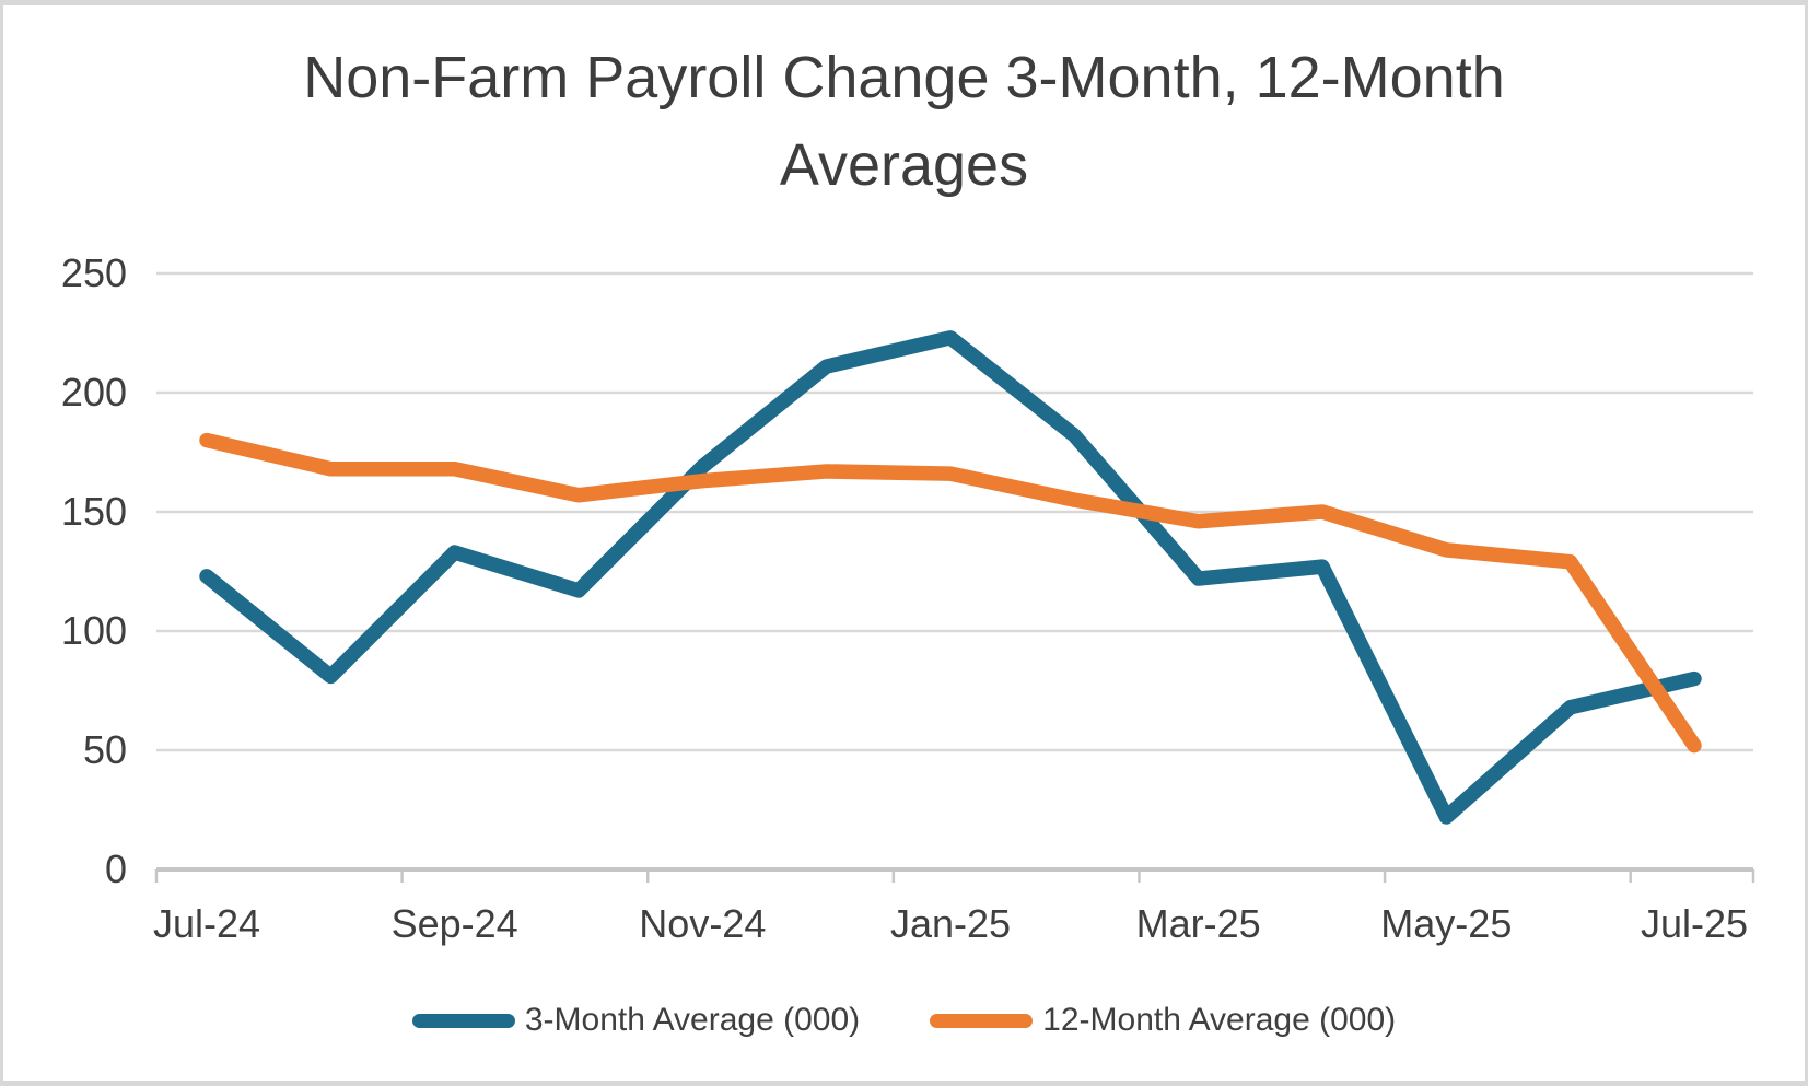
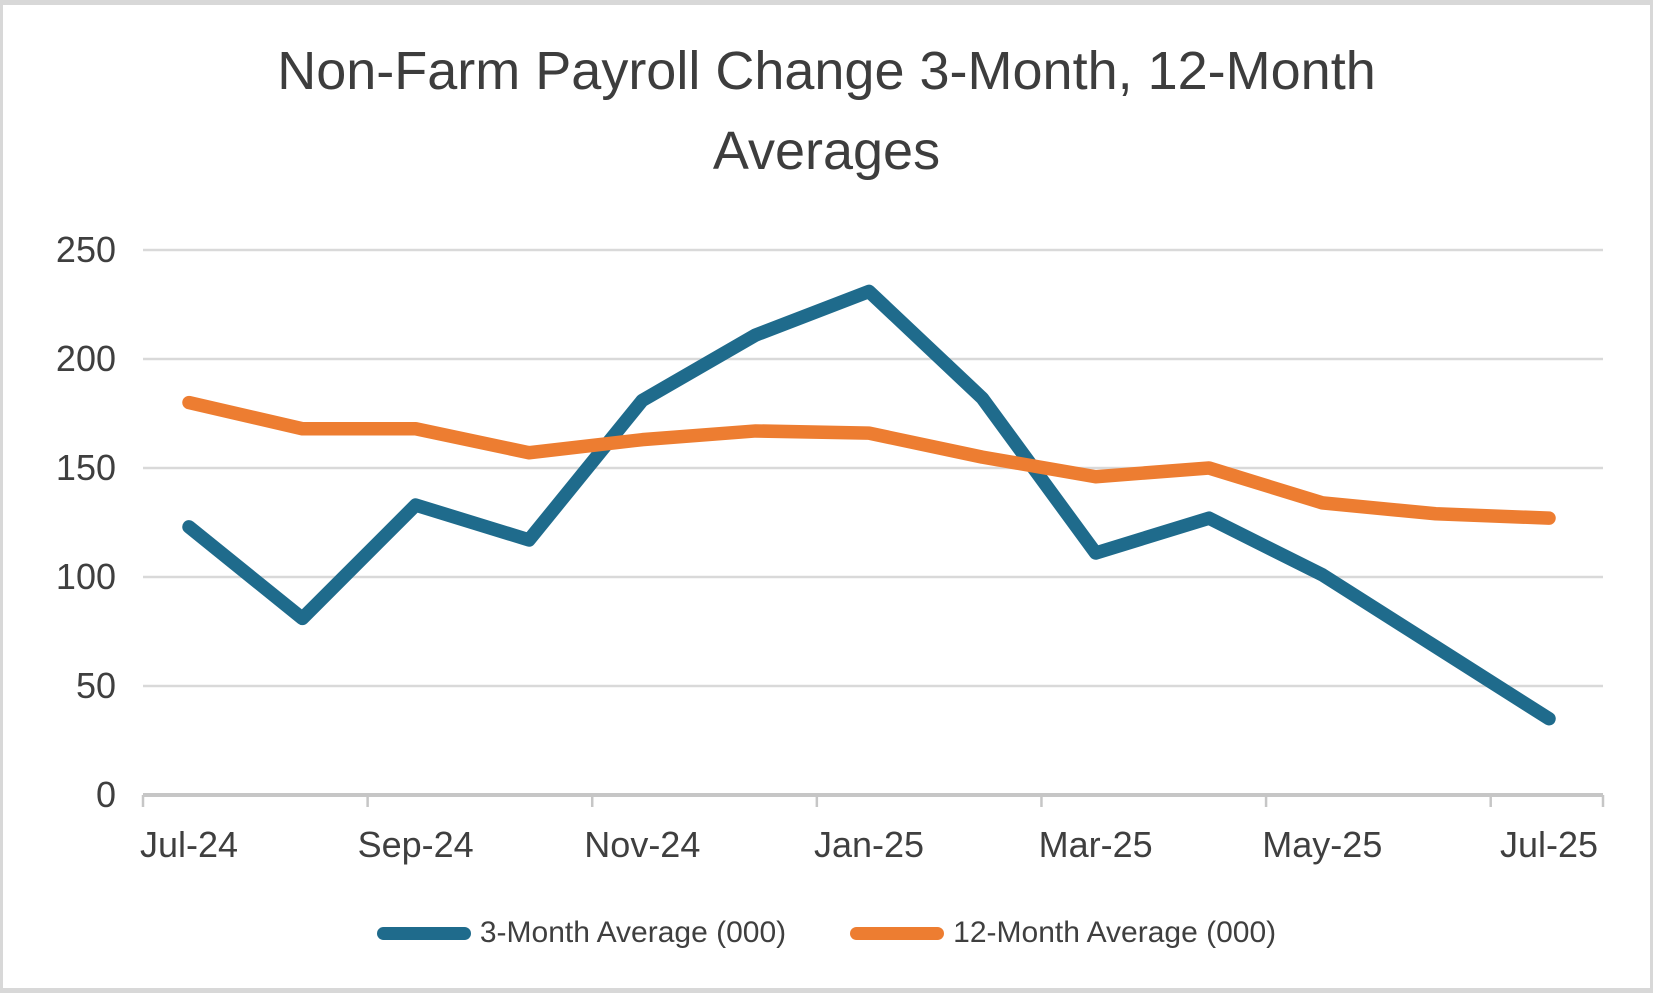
3-Month Average (000)/Nov-24: 169 -> 181
3-Month Average (000)/Jan-25: 223 -> 231
3-Month Average (000)/Mar-25: 122 -> 111
3-Month Average (000)/May-25: 22 -> 101
3-Month Average (000)/Jul-25: 80 -> 35
12-Month Average (000)/Jul-25: 52 -> 127
